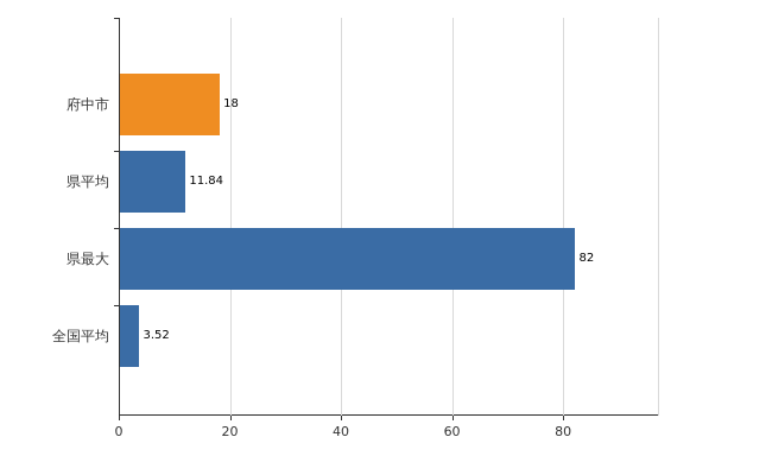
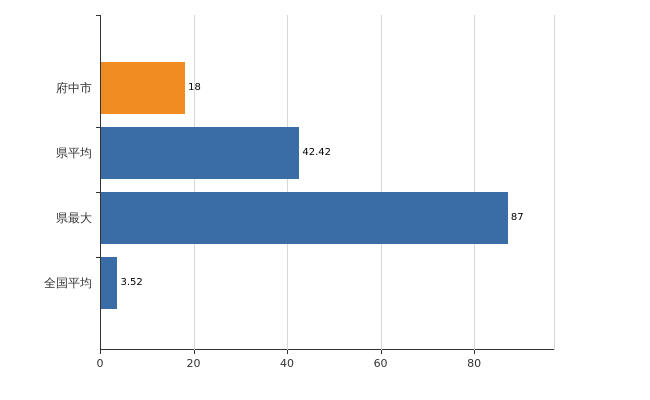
県平均: 11.84 -> 42.42
県最大: 82 -> 87
